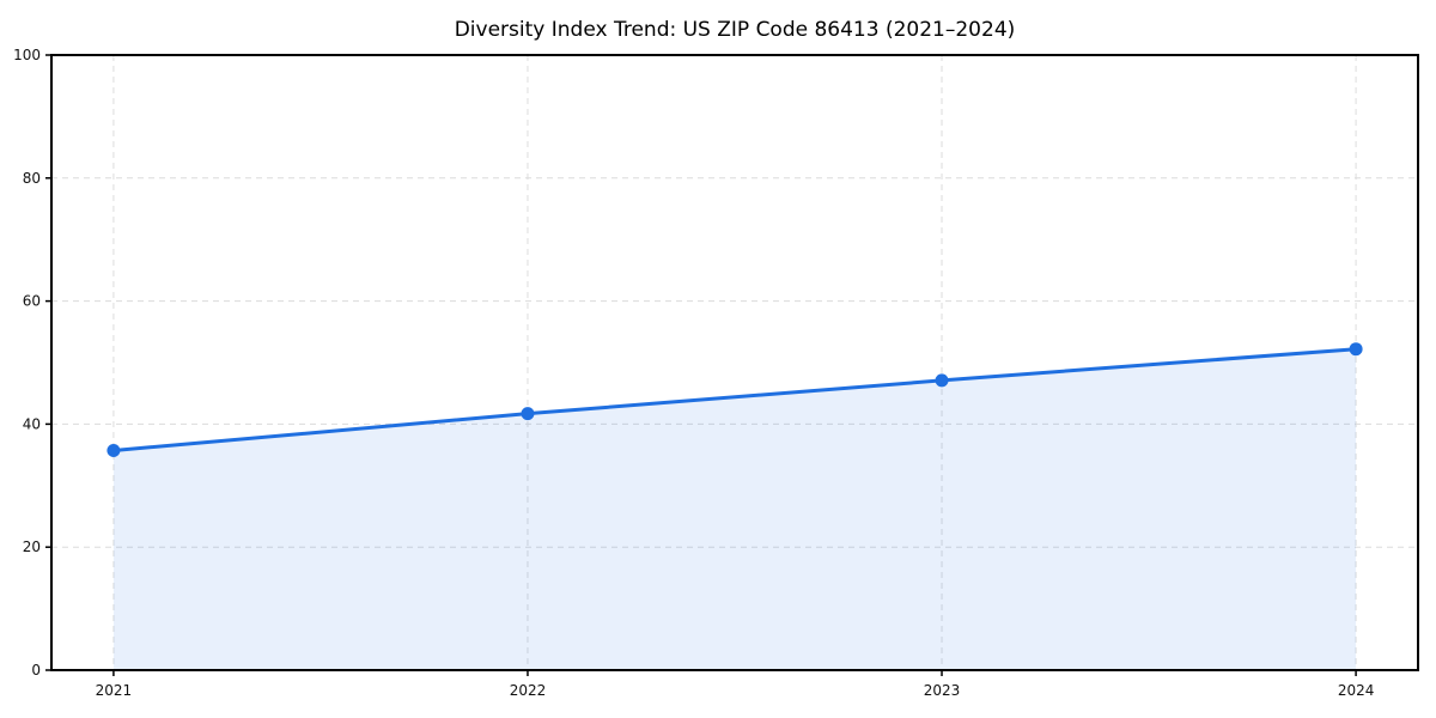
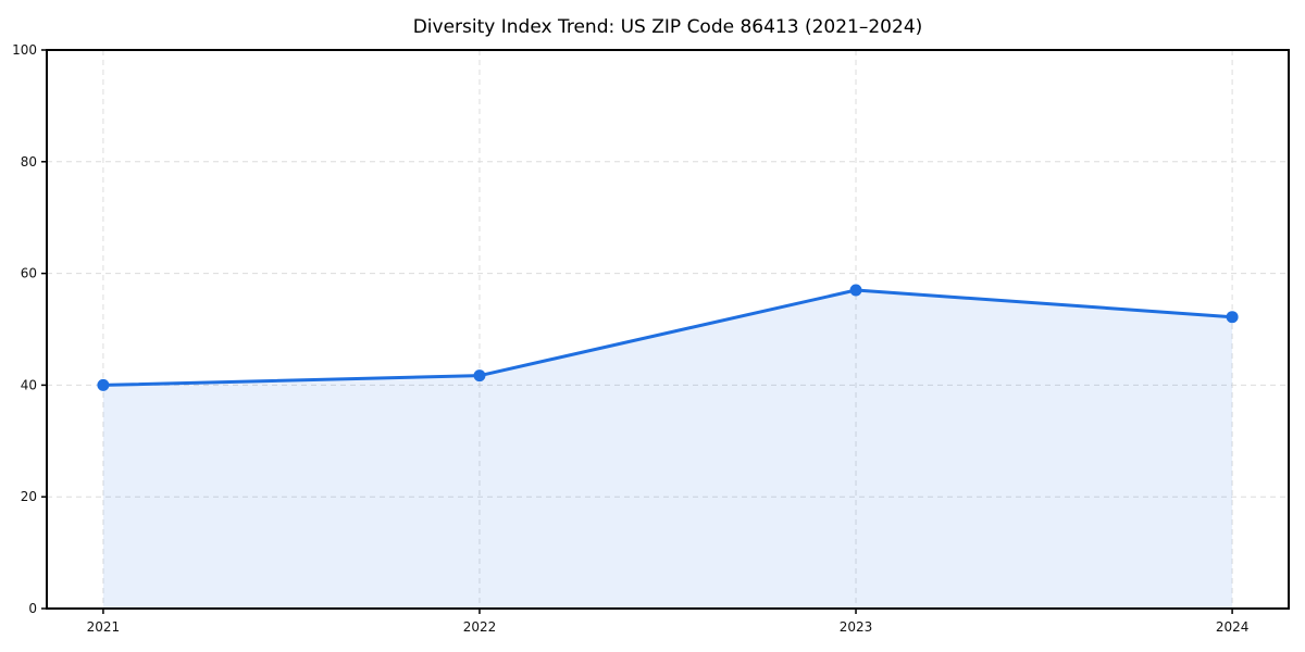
2021: 36 -> 40
2023: 47 -> 57
